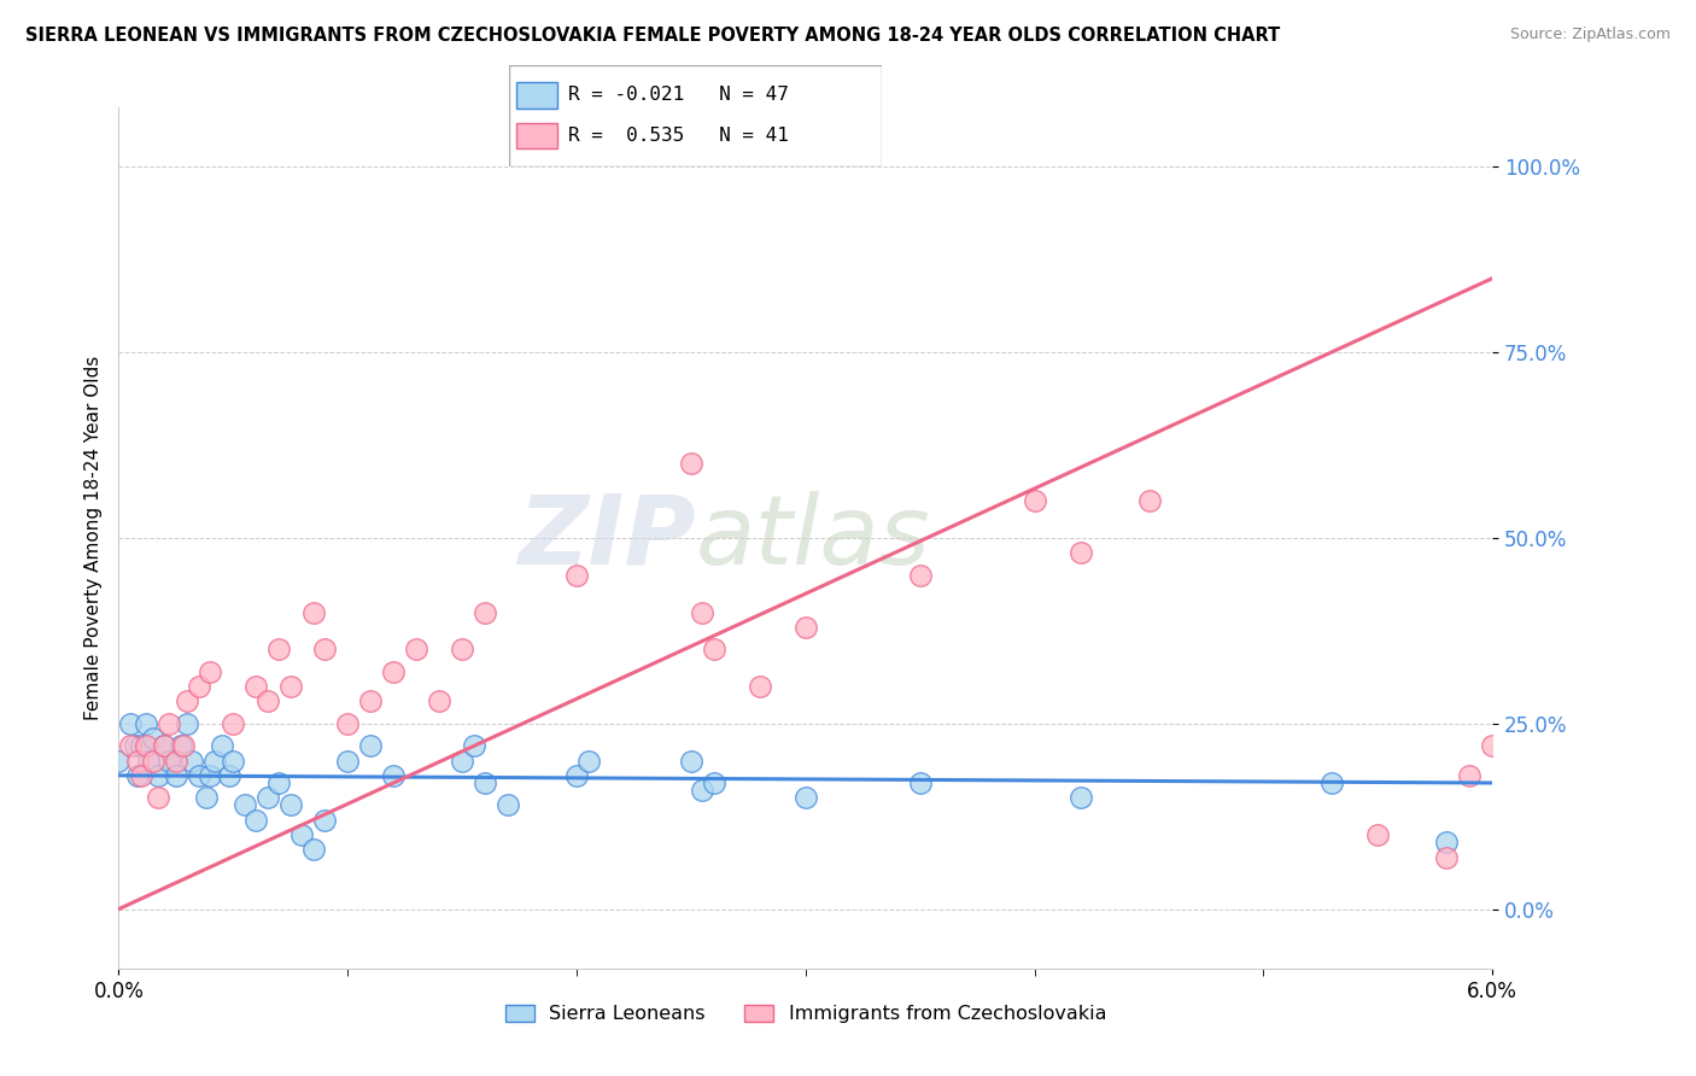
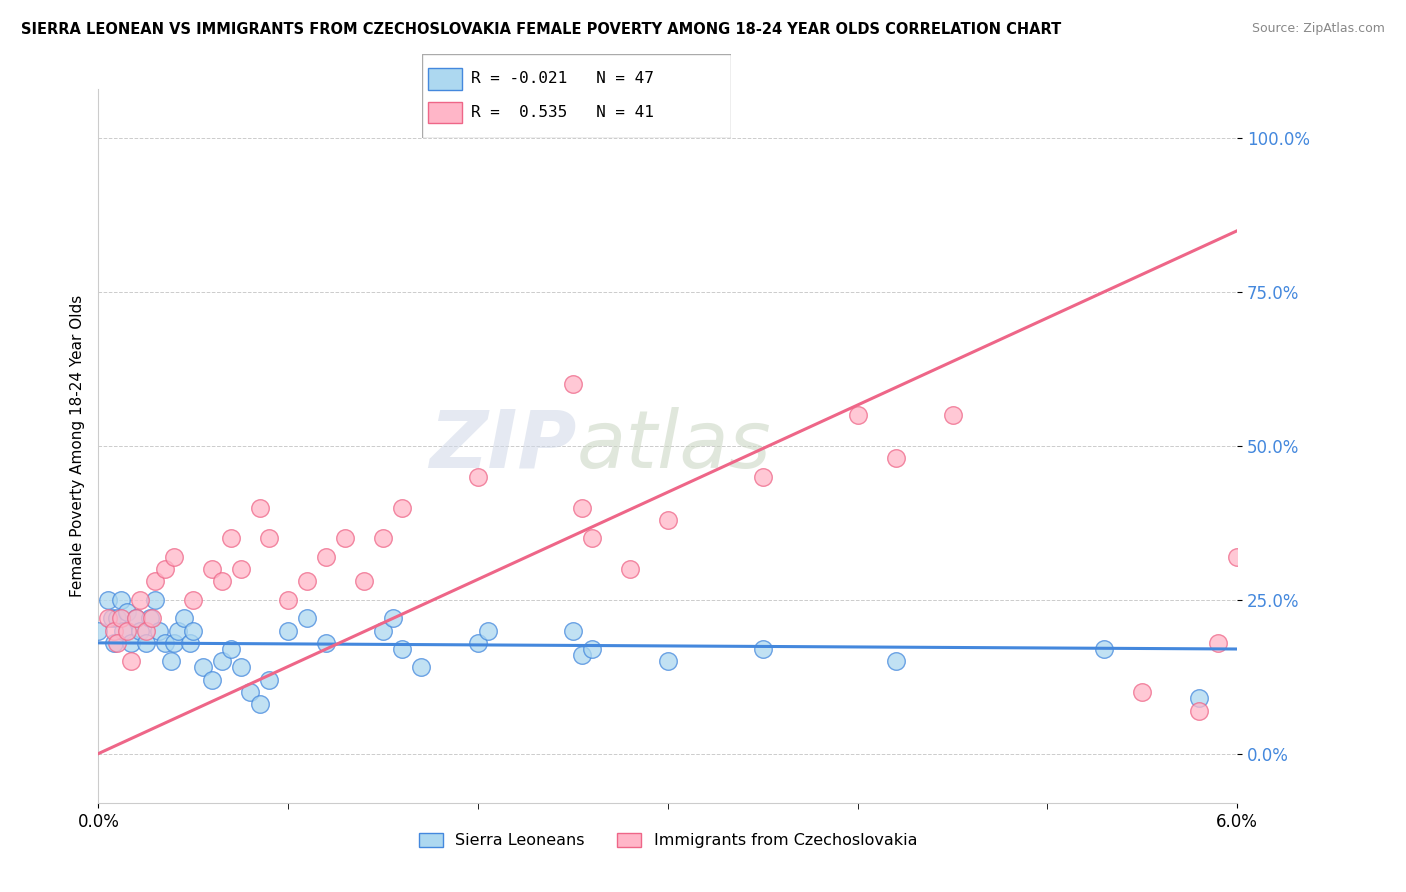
Immigrants from Czechoslovakia/6.0%: 22% -> 32%
